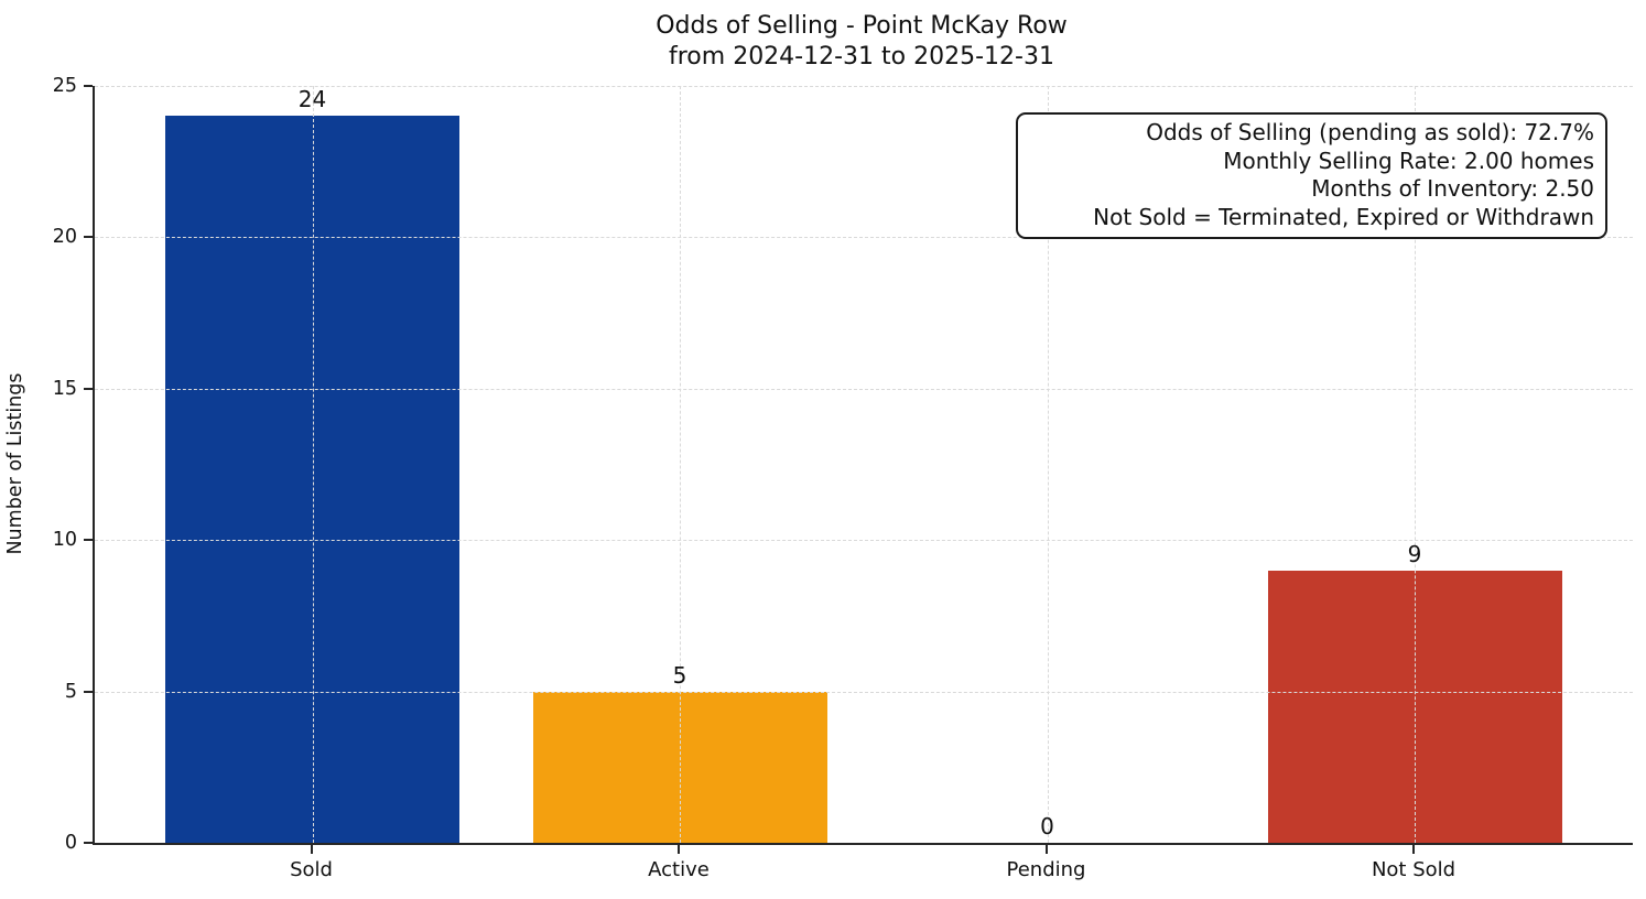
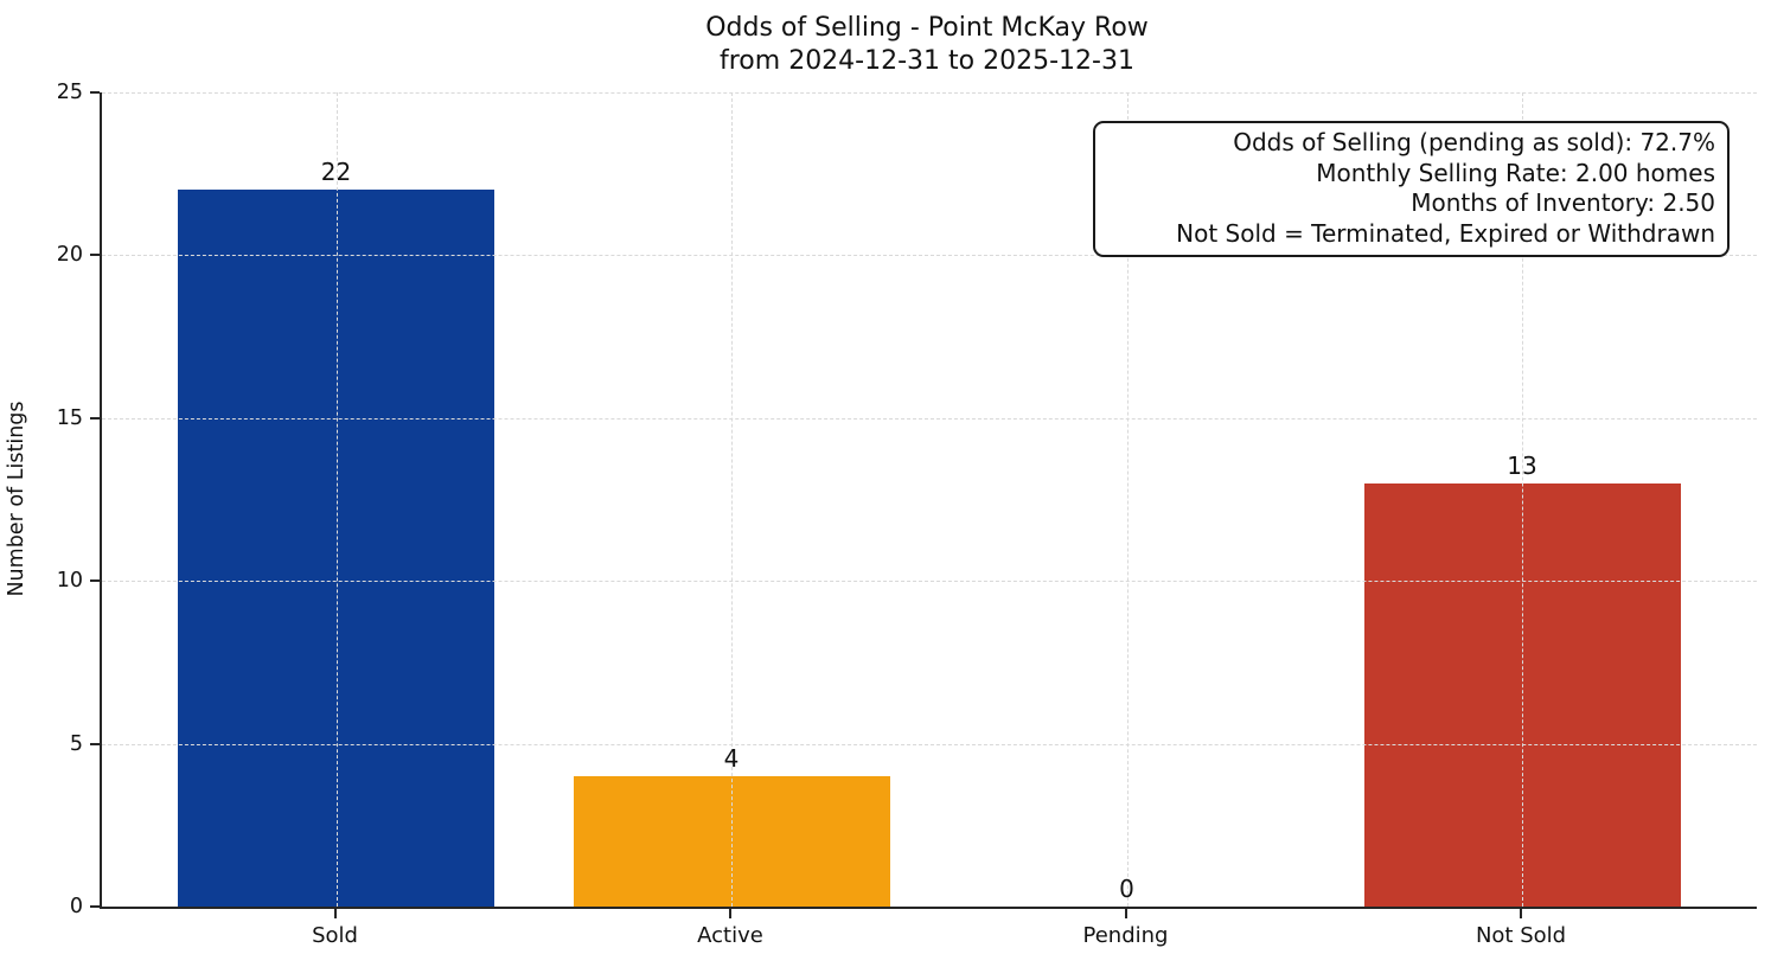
Sold: 24 -> 22
Active: 5 -> 4
Not Sold: 9 -> 13
